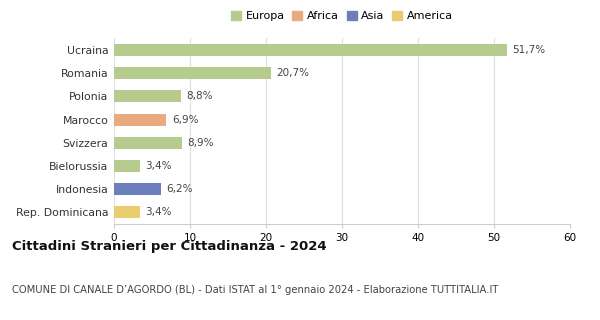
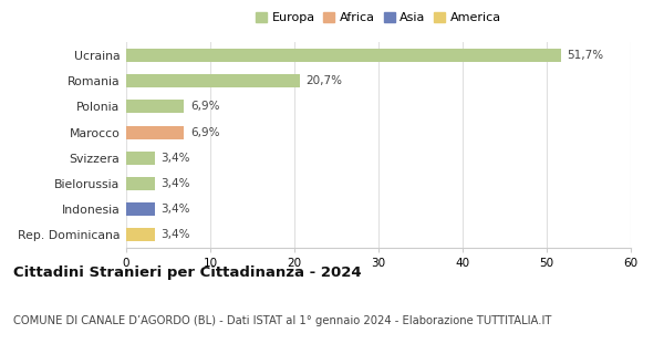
Polonia: 8,8% -> 6,9%
Svizzera: 8,9% -> 3,4%
Indonesia: 6,2% -> 3,4%
